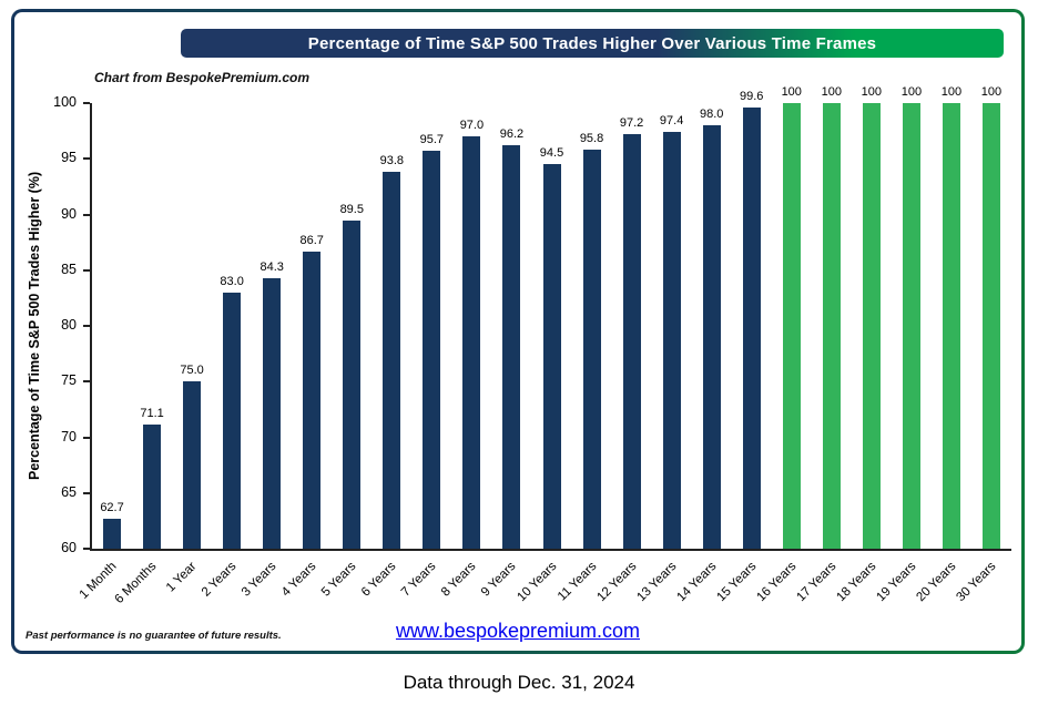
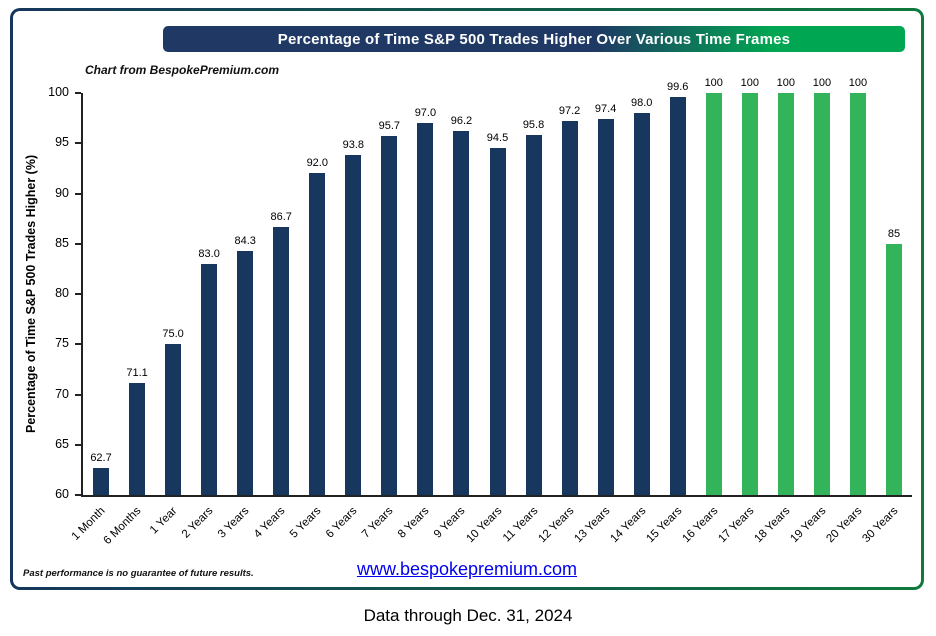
5 Years: 89.5 -> 92.0
30 Years: 100 -> 85
